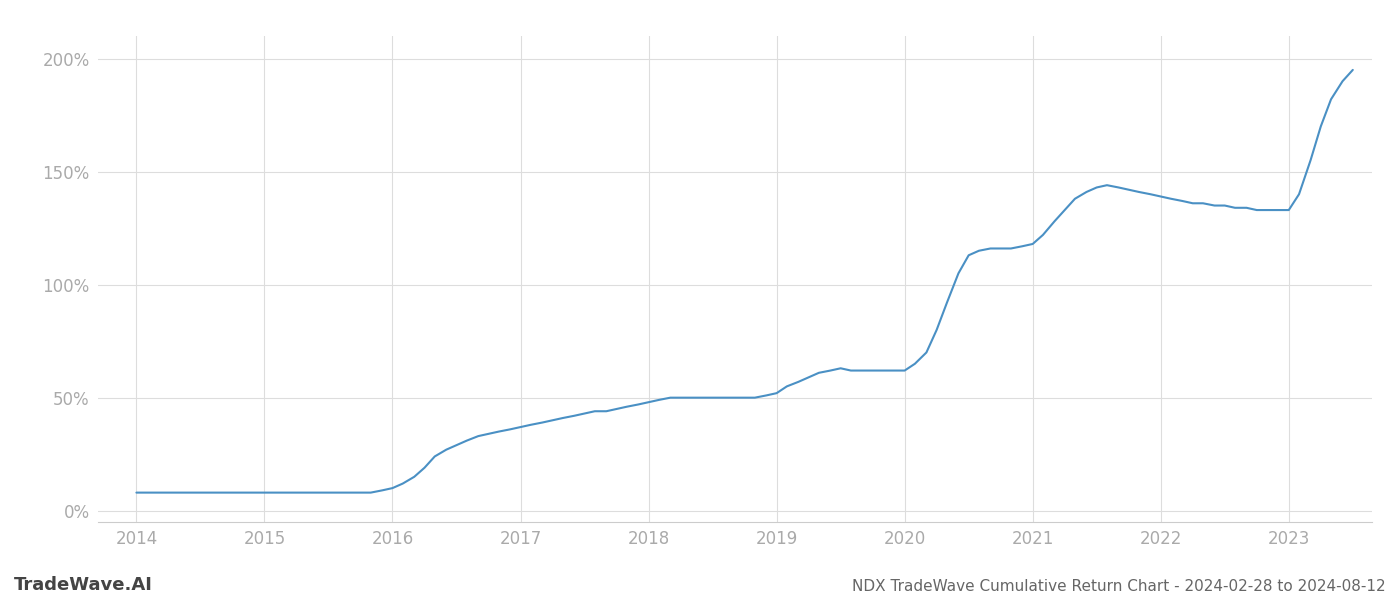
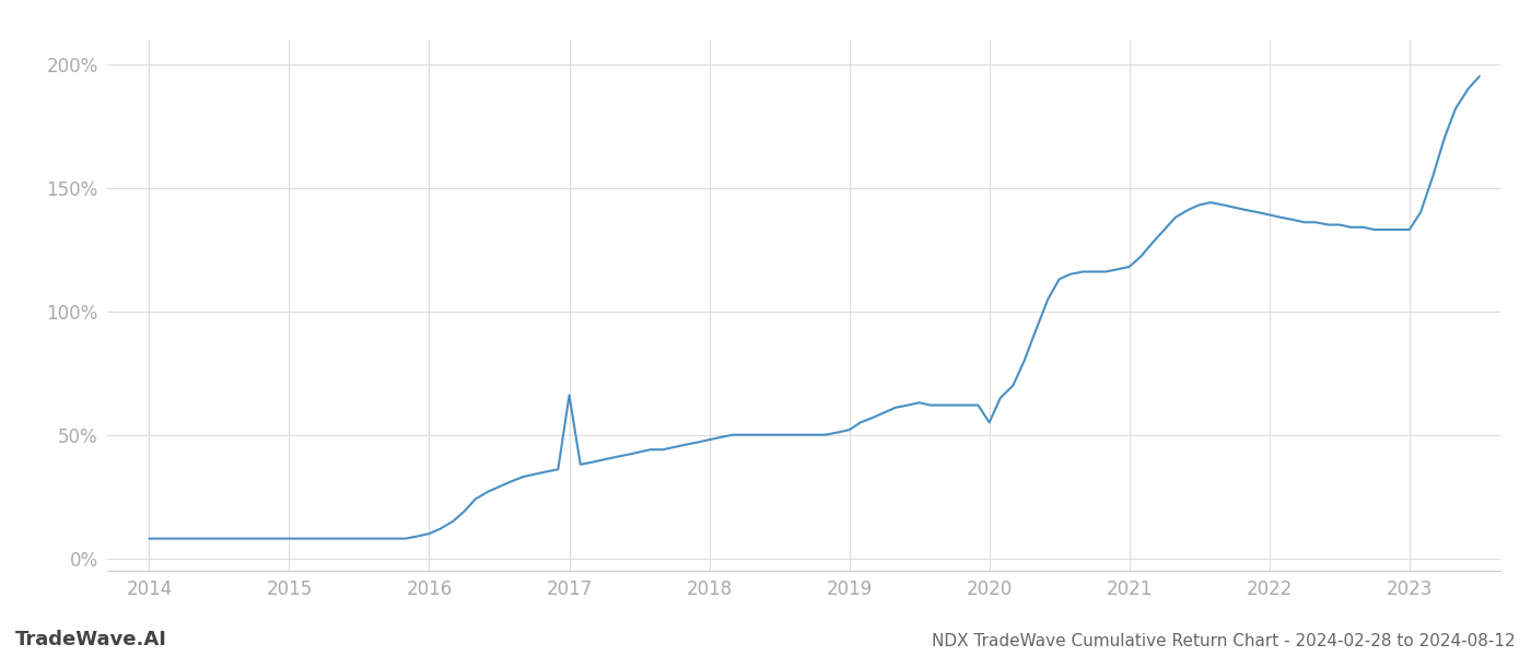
2017: 37% -> 66%
2020: 62% -> 55%
